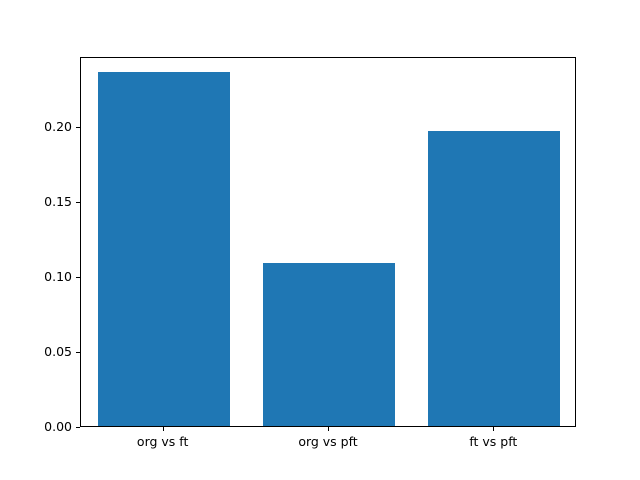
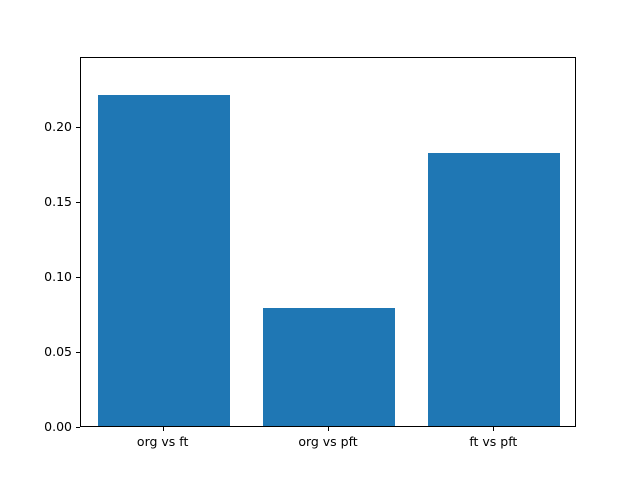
org vs ft: 0.236 -> 0.221
org vs pft: 0.109 -> 0.079
ft vs pft: 0.197 -> 0.182
